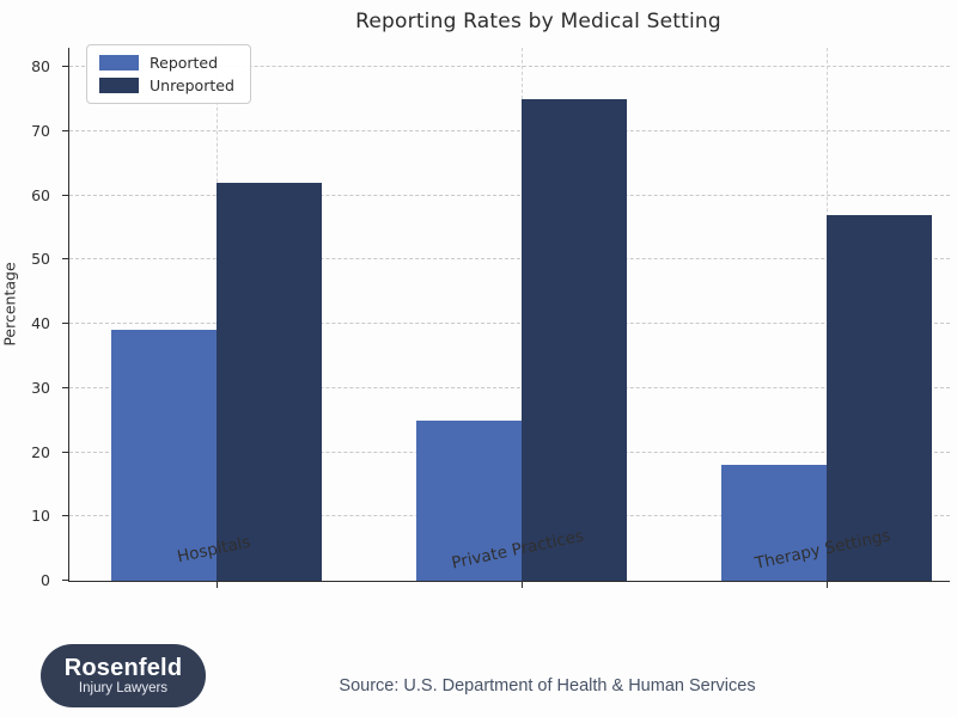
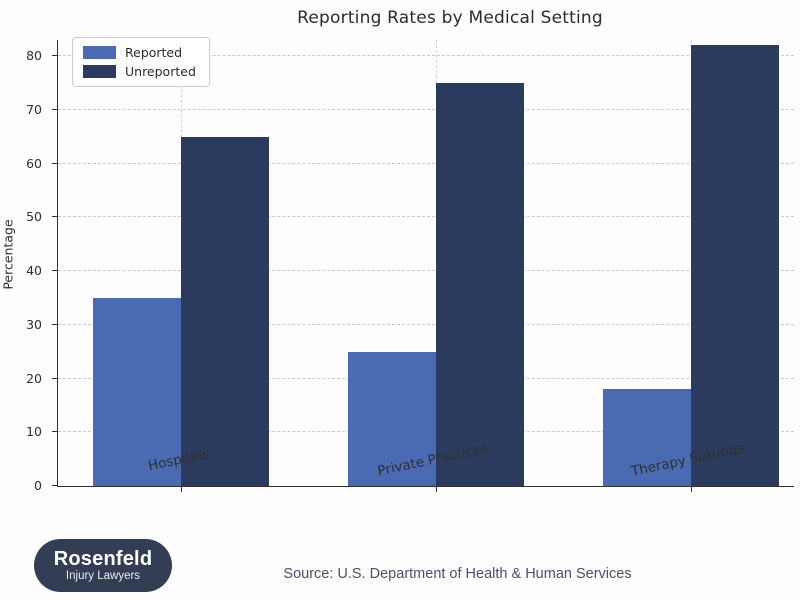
Reported/Hospitals: 39 -> 35
Unreported/Hospitals: 62 -> 65
Unreported/Therapy Settings: 57 -> 82
